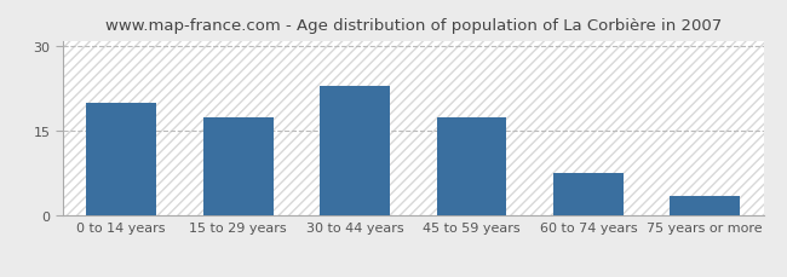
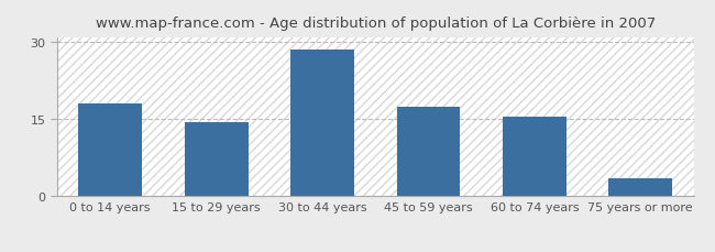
0 to 14 years: 20.0 -> 18.0
15 to 29 years: 17.5 -> 14.5
30 to 44 years: 23.0 -> 28.5
60 to 74 years: 7.5 -> 15.5
